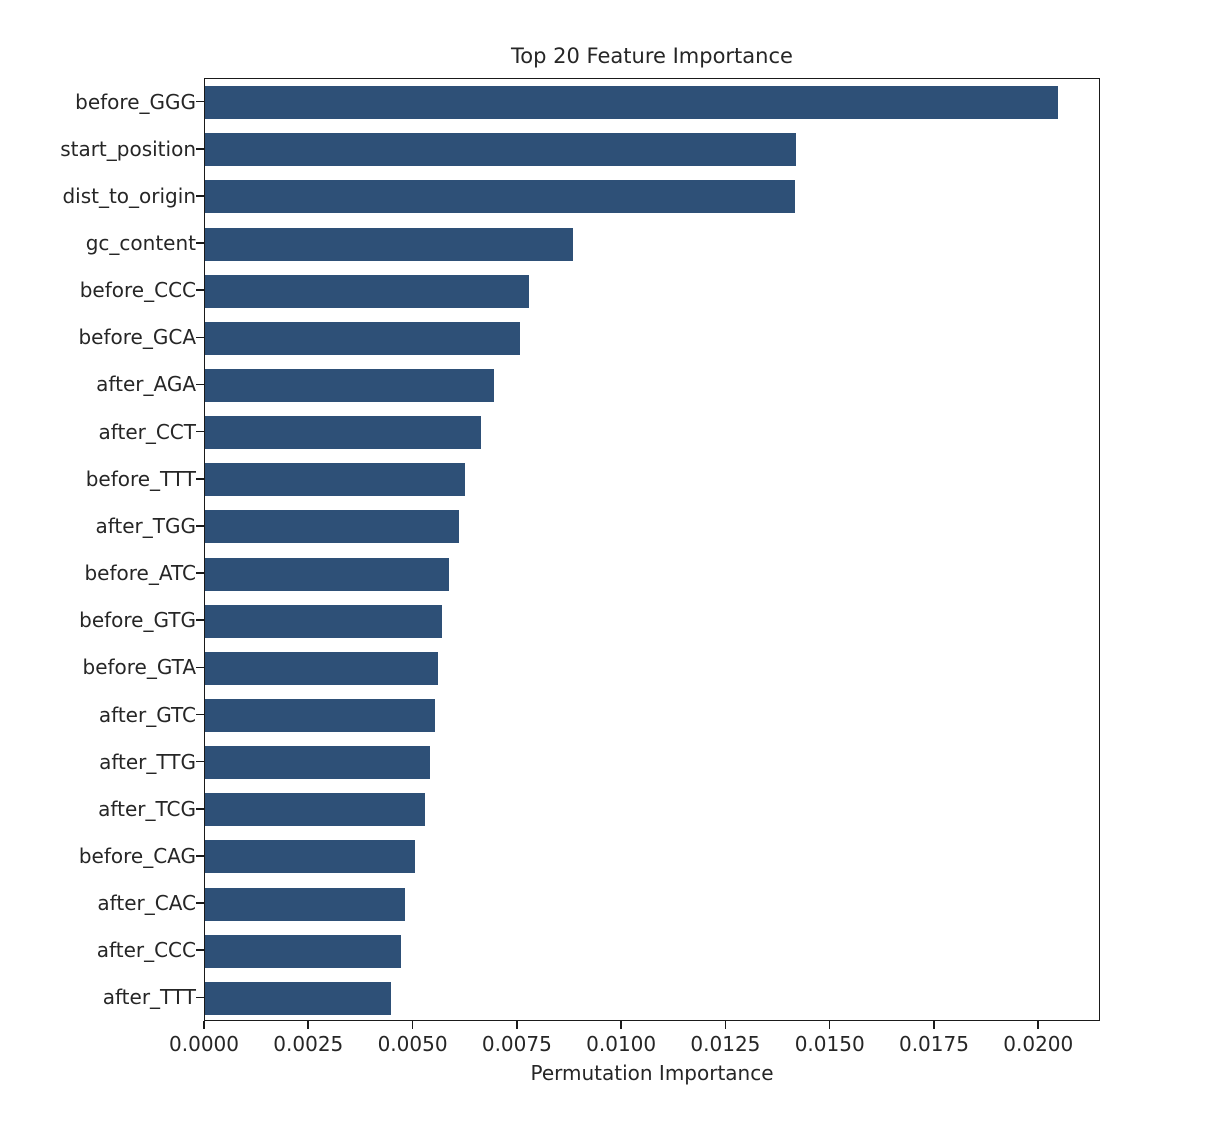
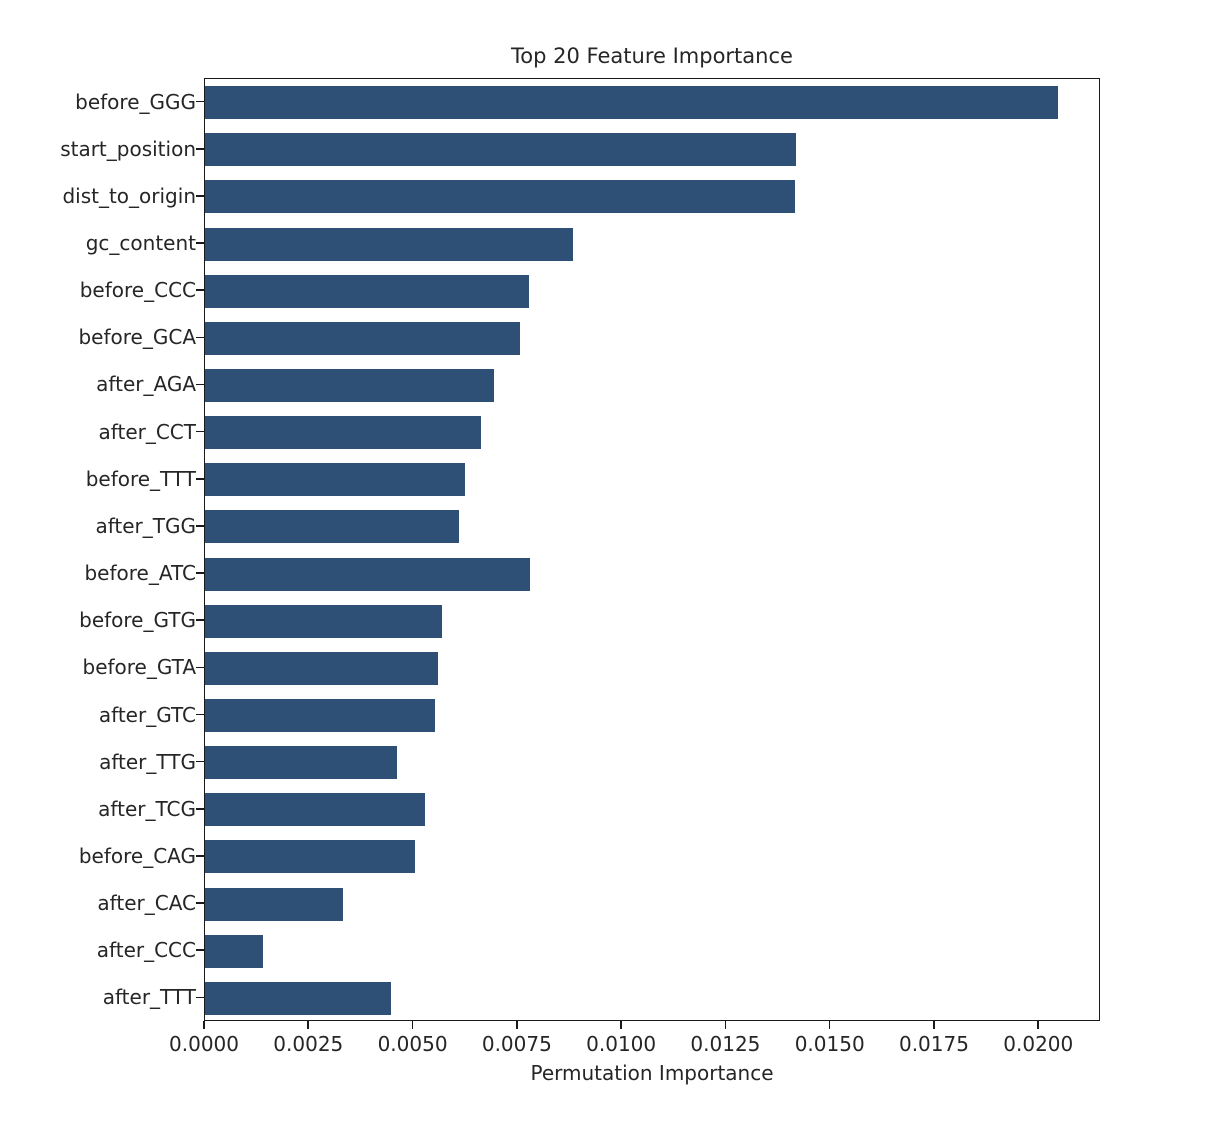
before_ATC: 0.0059 -> 0.0078
after_TTG: 0.0054 -> 0.0046
after_CAC: 0.0048 -> 0.0033
after_CCC: 0.0047 -> 0.0014
